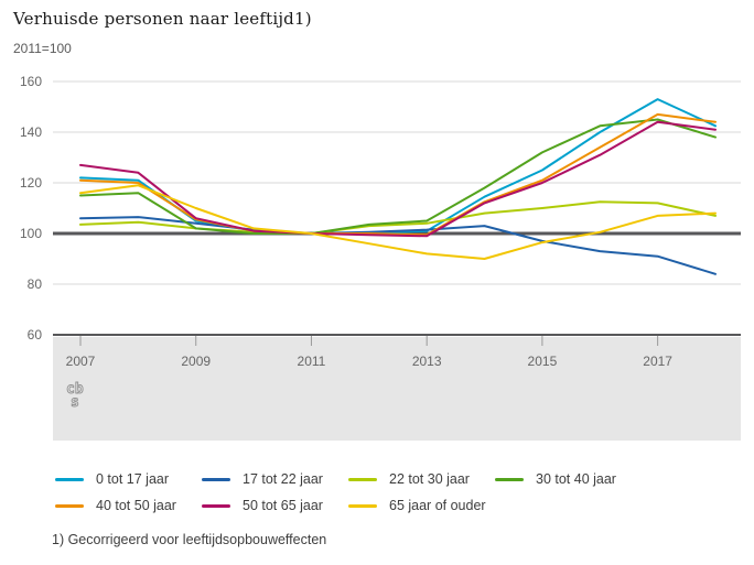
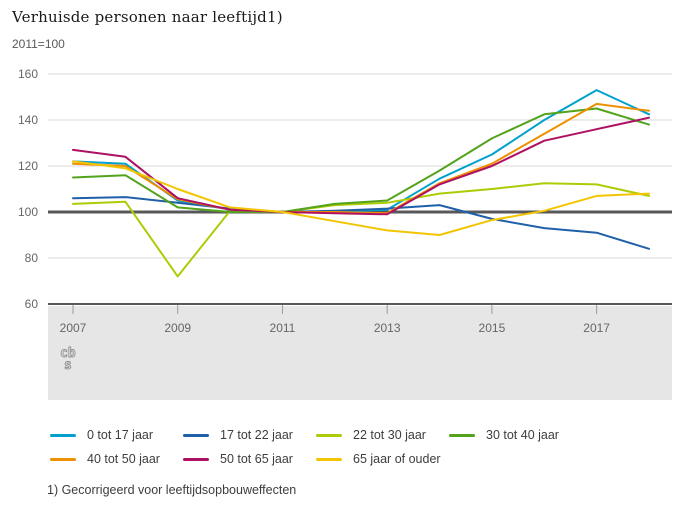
65 jaar of ouder/2007: 116 -> 122
22 tot 30 jaar/2009: 102 -> 72
50 tot 65 jaar/2017: 144 -> 136
